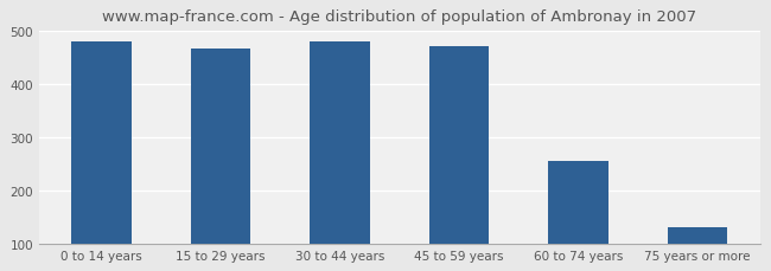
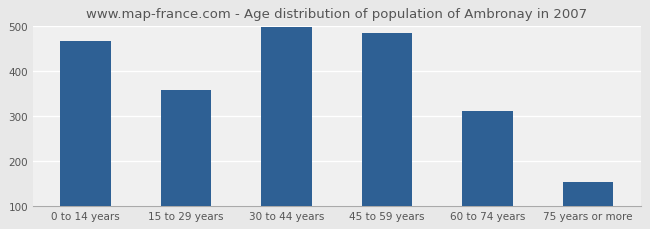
0 to 14 years: 480 -> 467
15 to 29 years: 465 -> 358
30 to 44 years: 480 -> 496
45 to 59 years: 470 -> 484
60 to 74 years: 255 -> 311
75 years or more: 130 -> 152
